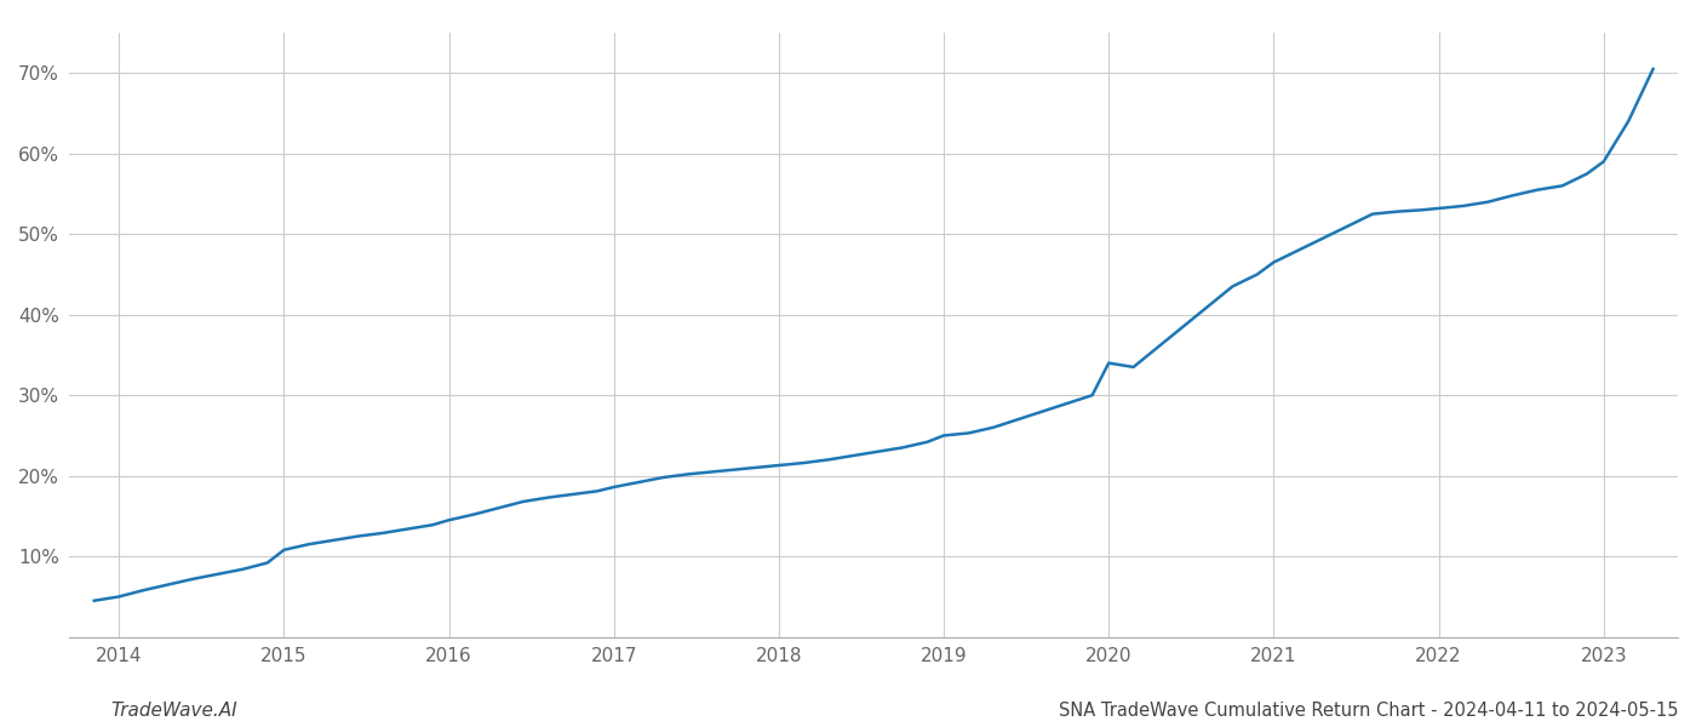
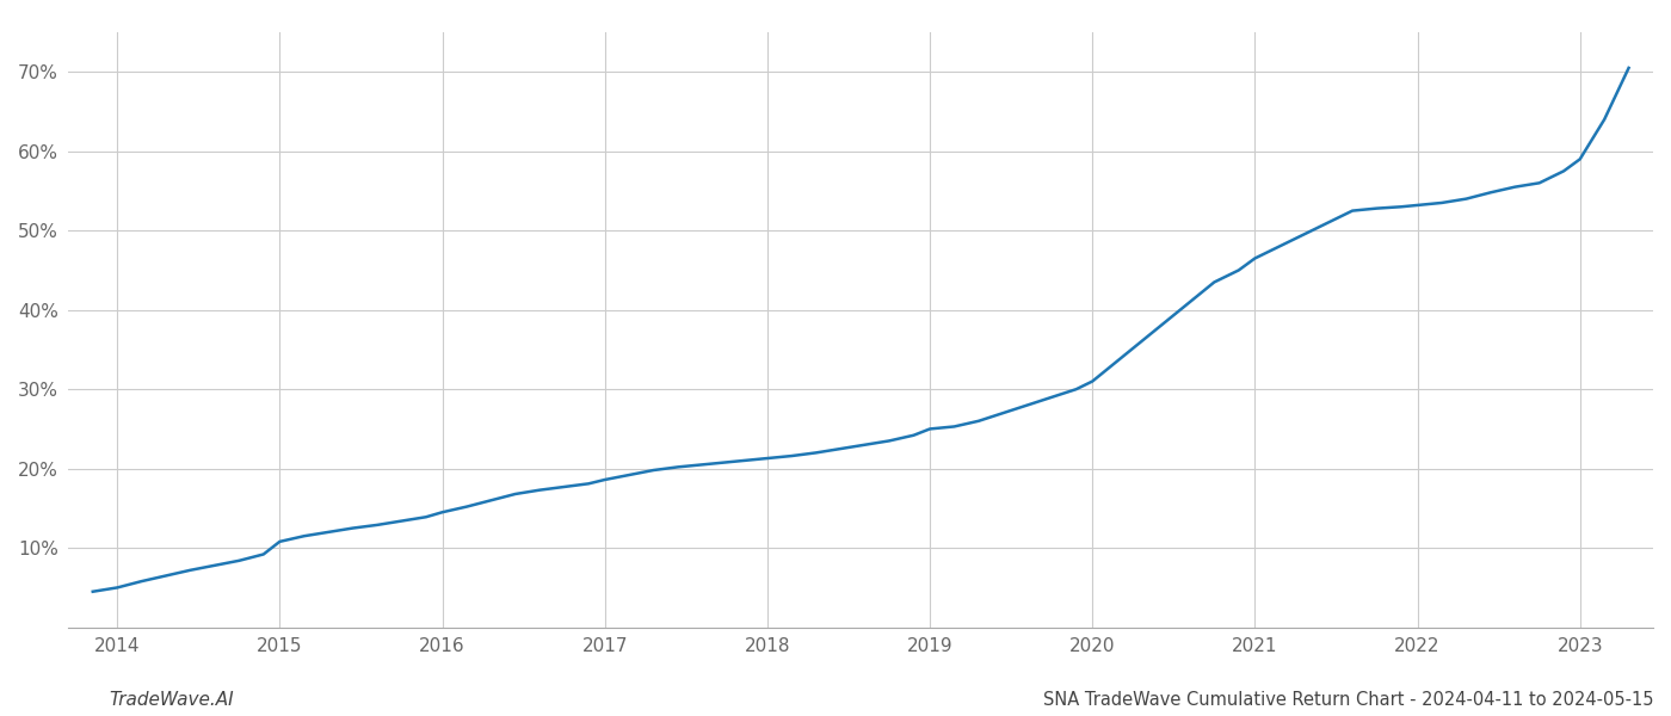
2020: 34.0% -> 31.0%
